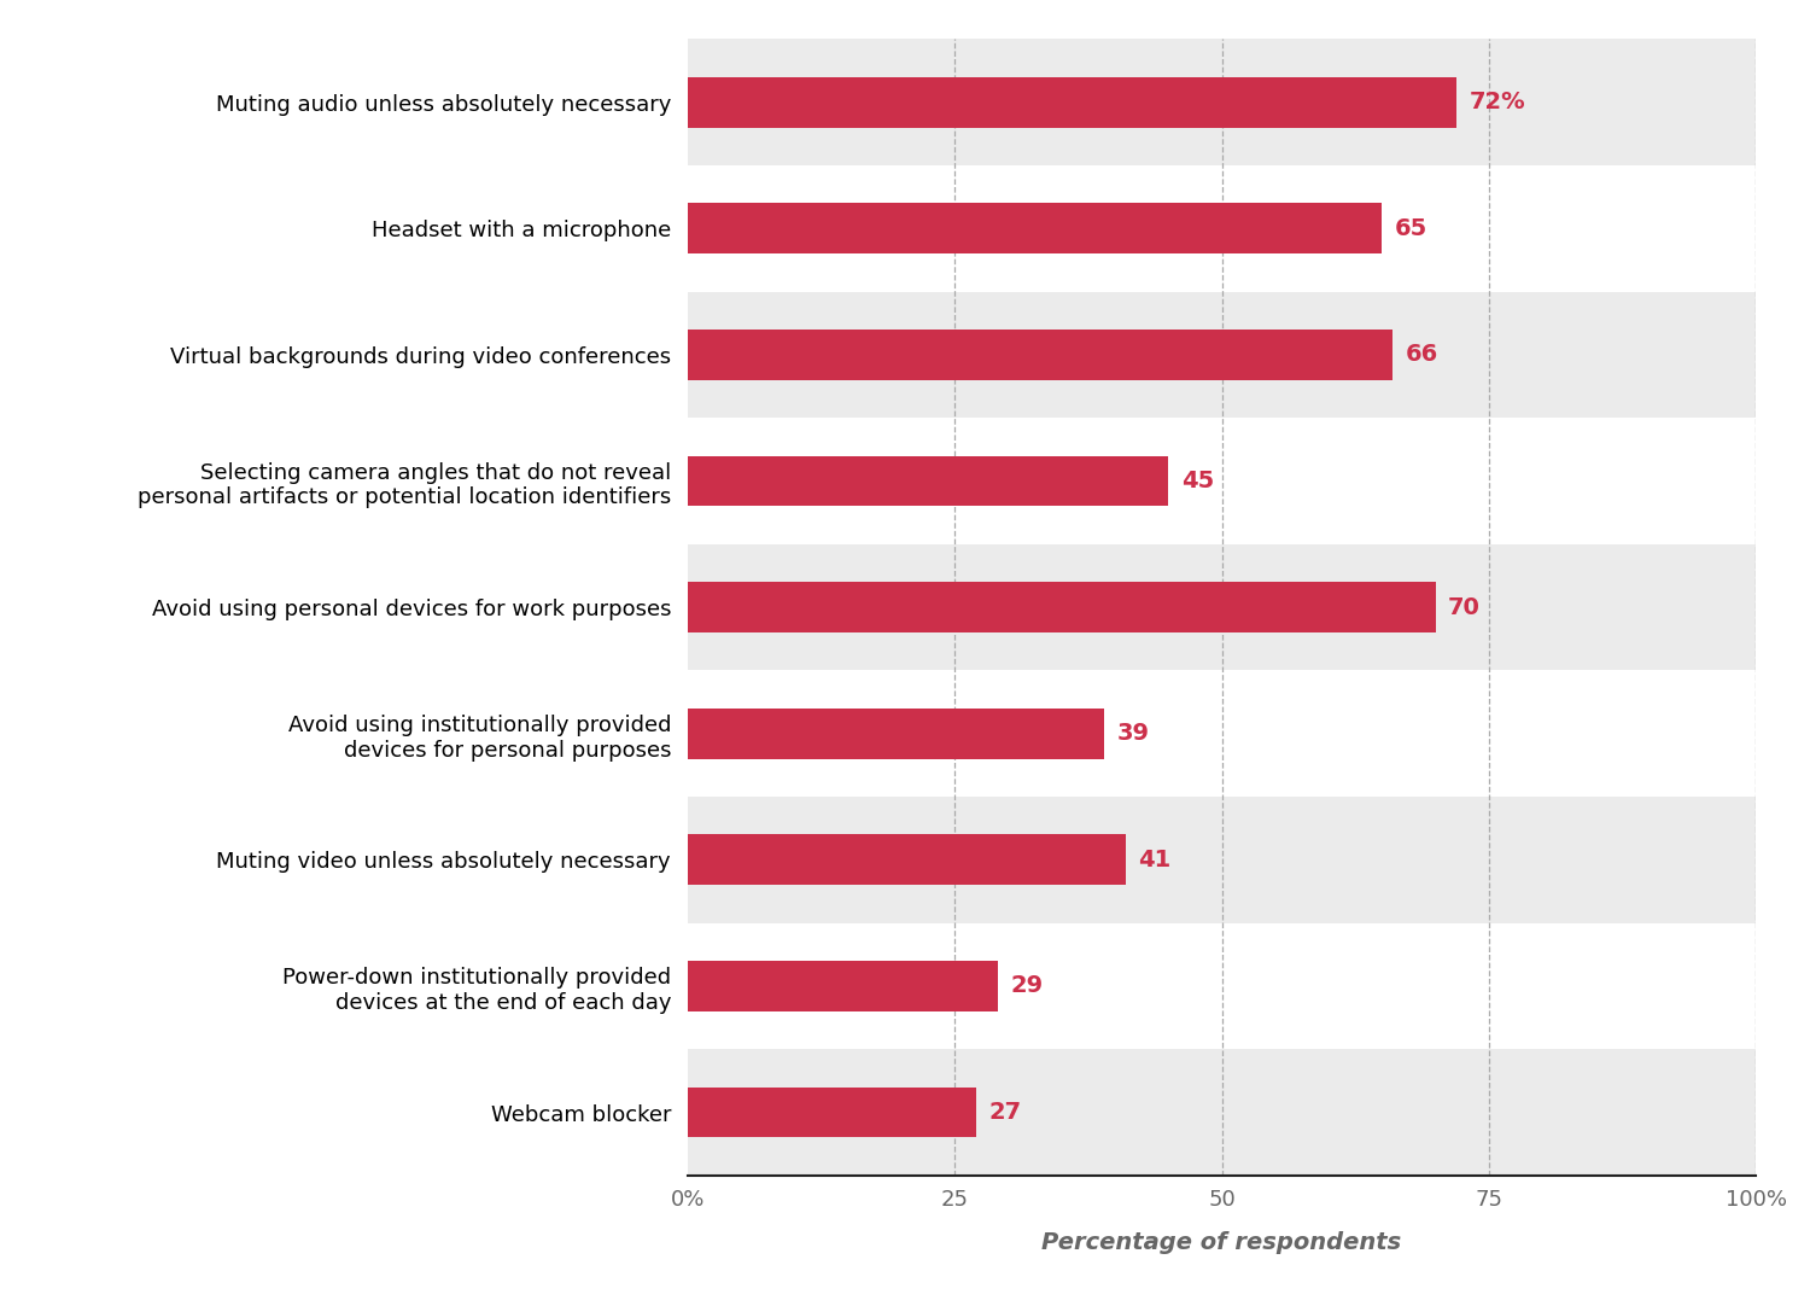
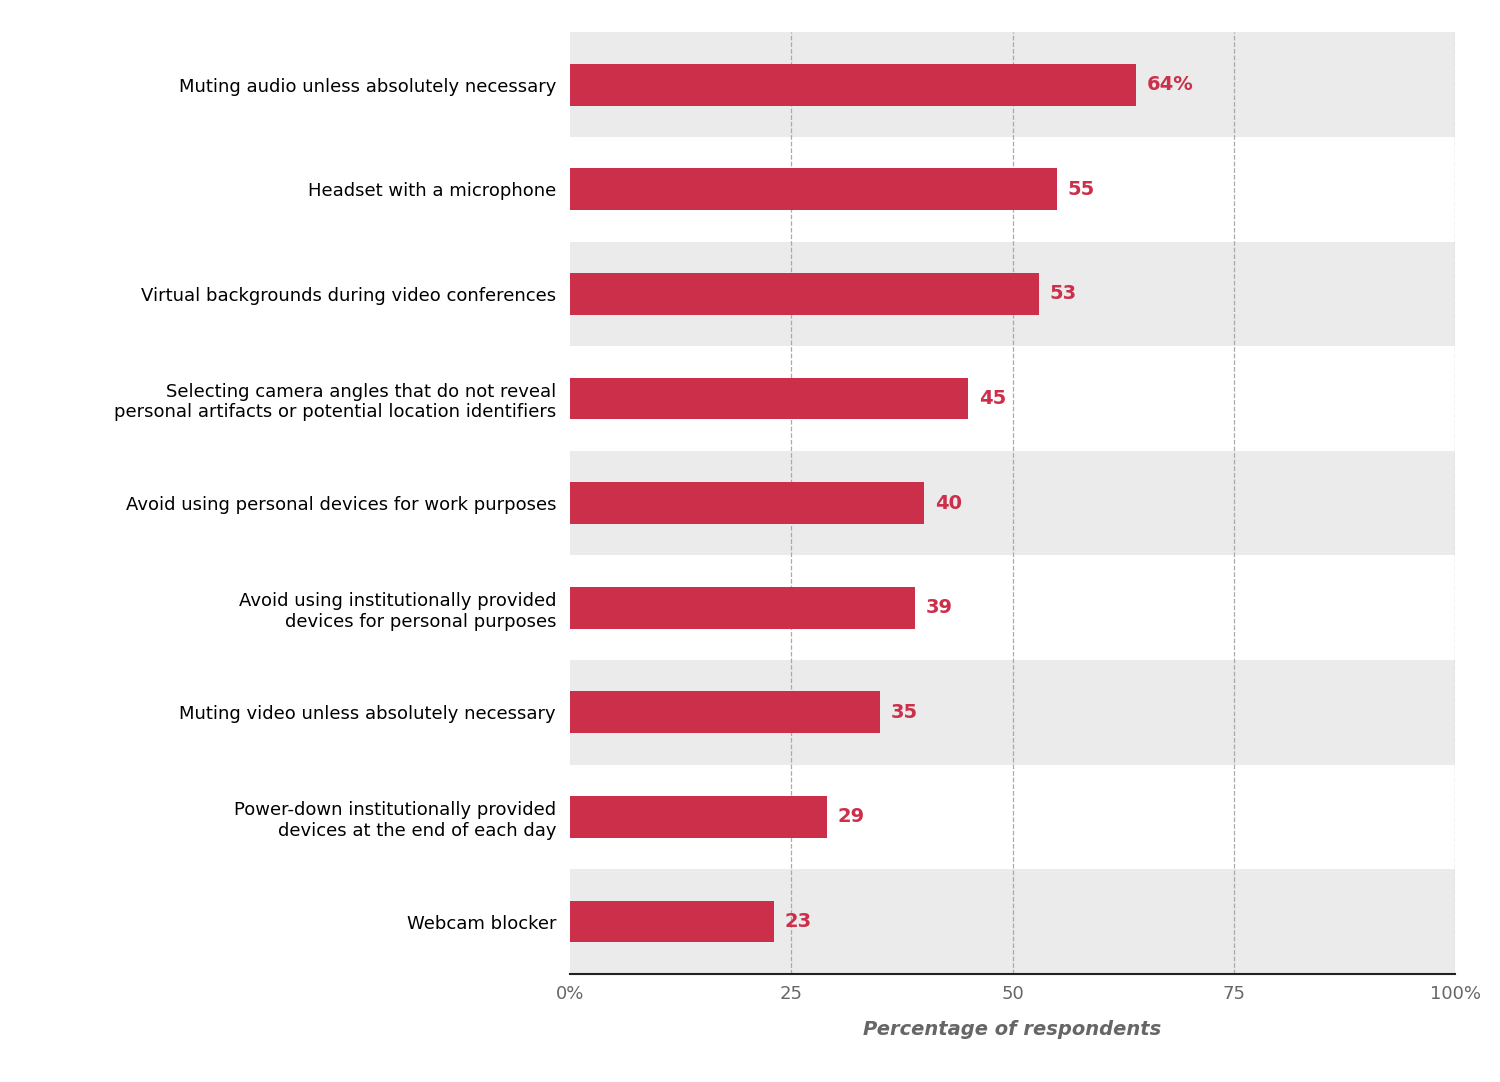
Muting audio unless absolutely necessary: 72% -> 64%
Headset with a microphone: 65 -> 55
Virtual backgrounds during video conferences: 66 -> 53
Avoid using personal devices for work purposes: 70 -> 40
Muting video unless absolutely necessary: 41 -> 35
Webcam blocker: 27 -> 23
